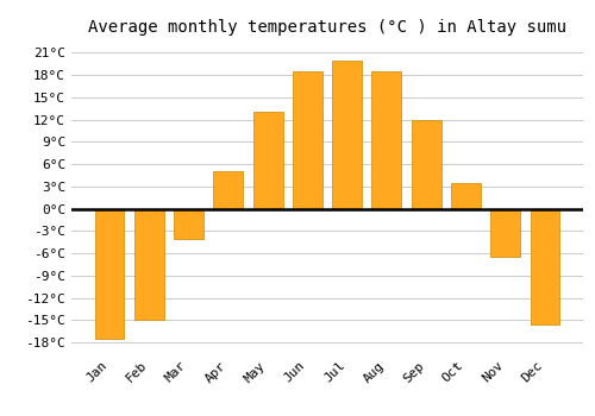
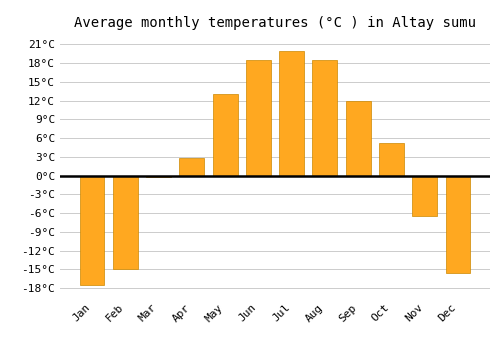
Mar: -4.0°C -> -0.2°C
Apr: 5.0°C -> 2.8°C
Oct: 3.5°C -> 5.2°C
